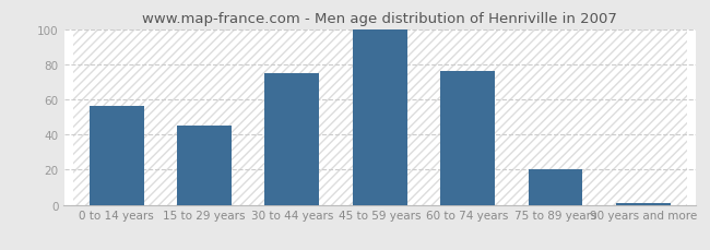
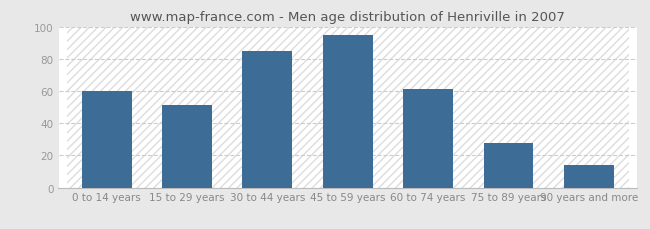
0 to 14 years: 56 -> 60
15 to 29 years: 45 -> 51
30 to 44 years: 75 -> 85
45 to 59 years: 100 -> 95
60 to 74 years: 76 -> 61
75 to 89 years: 20 -> 28
90 years and more: 1 -> 14
